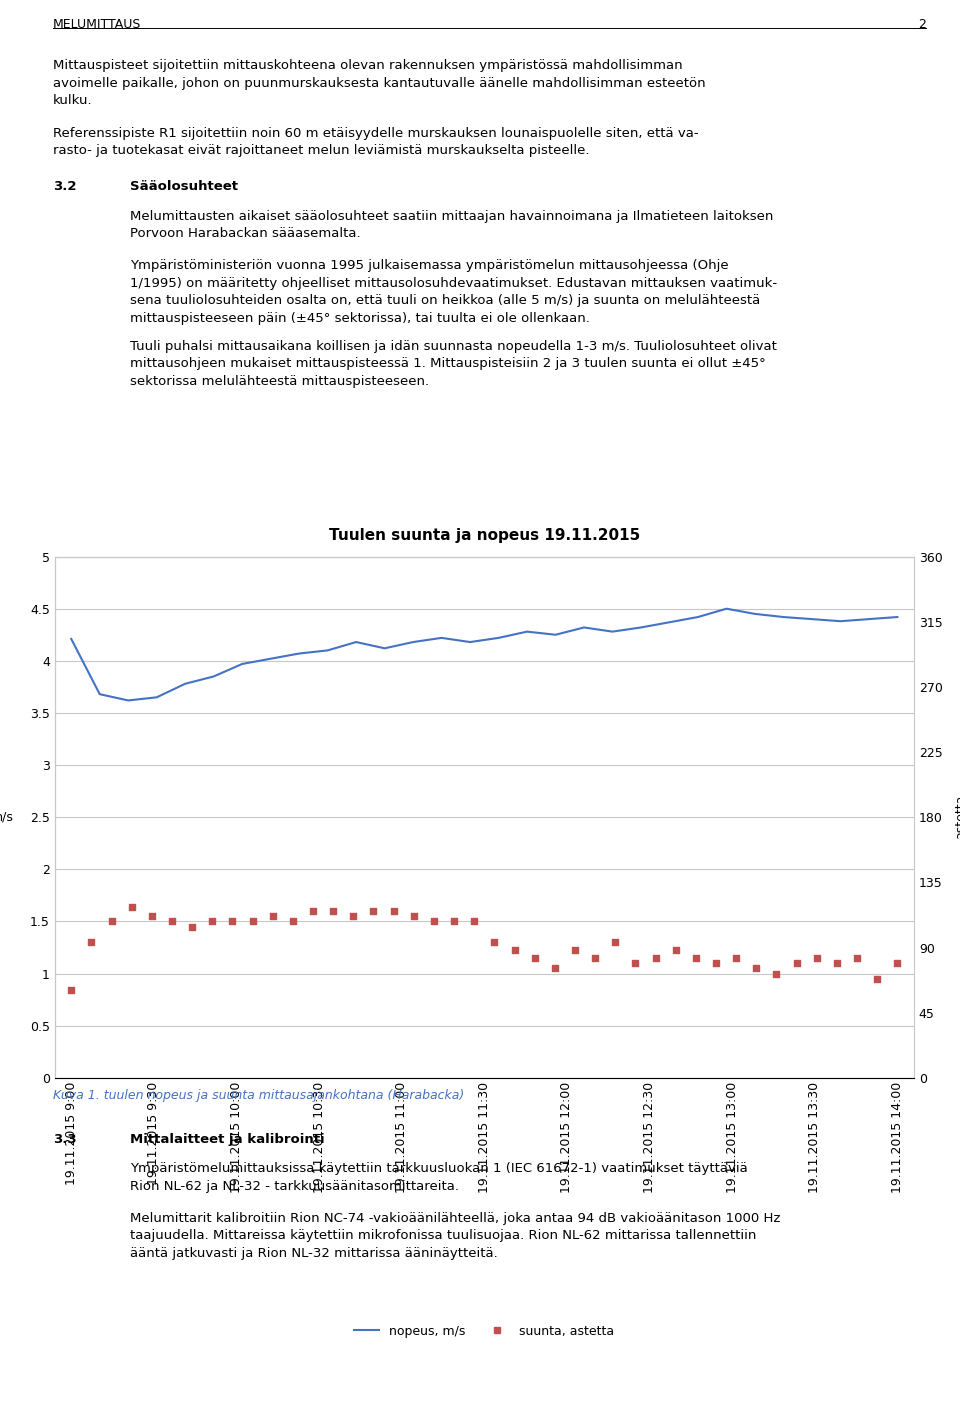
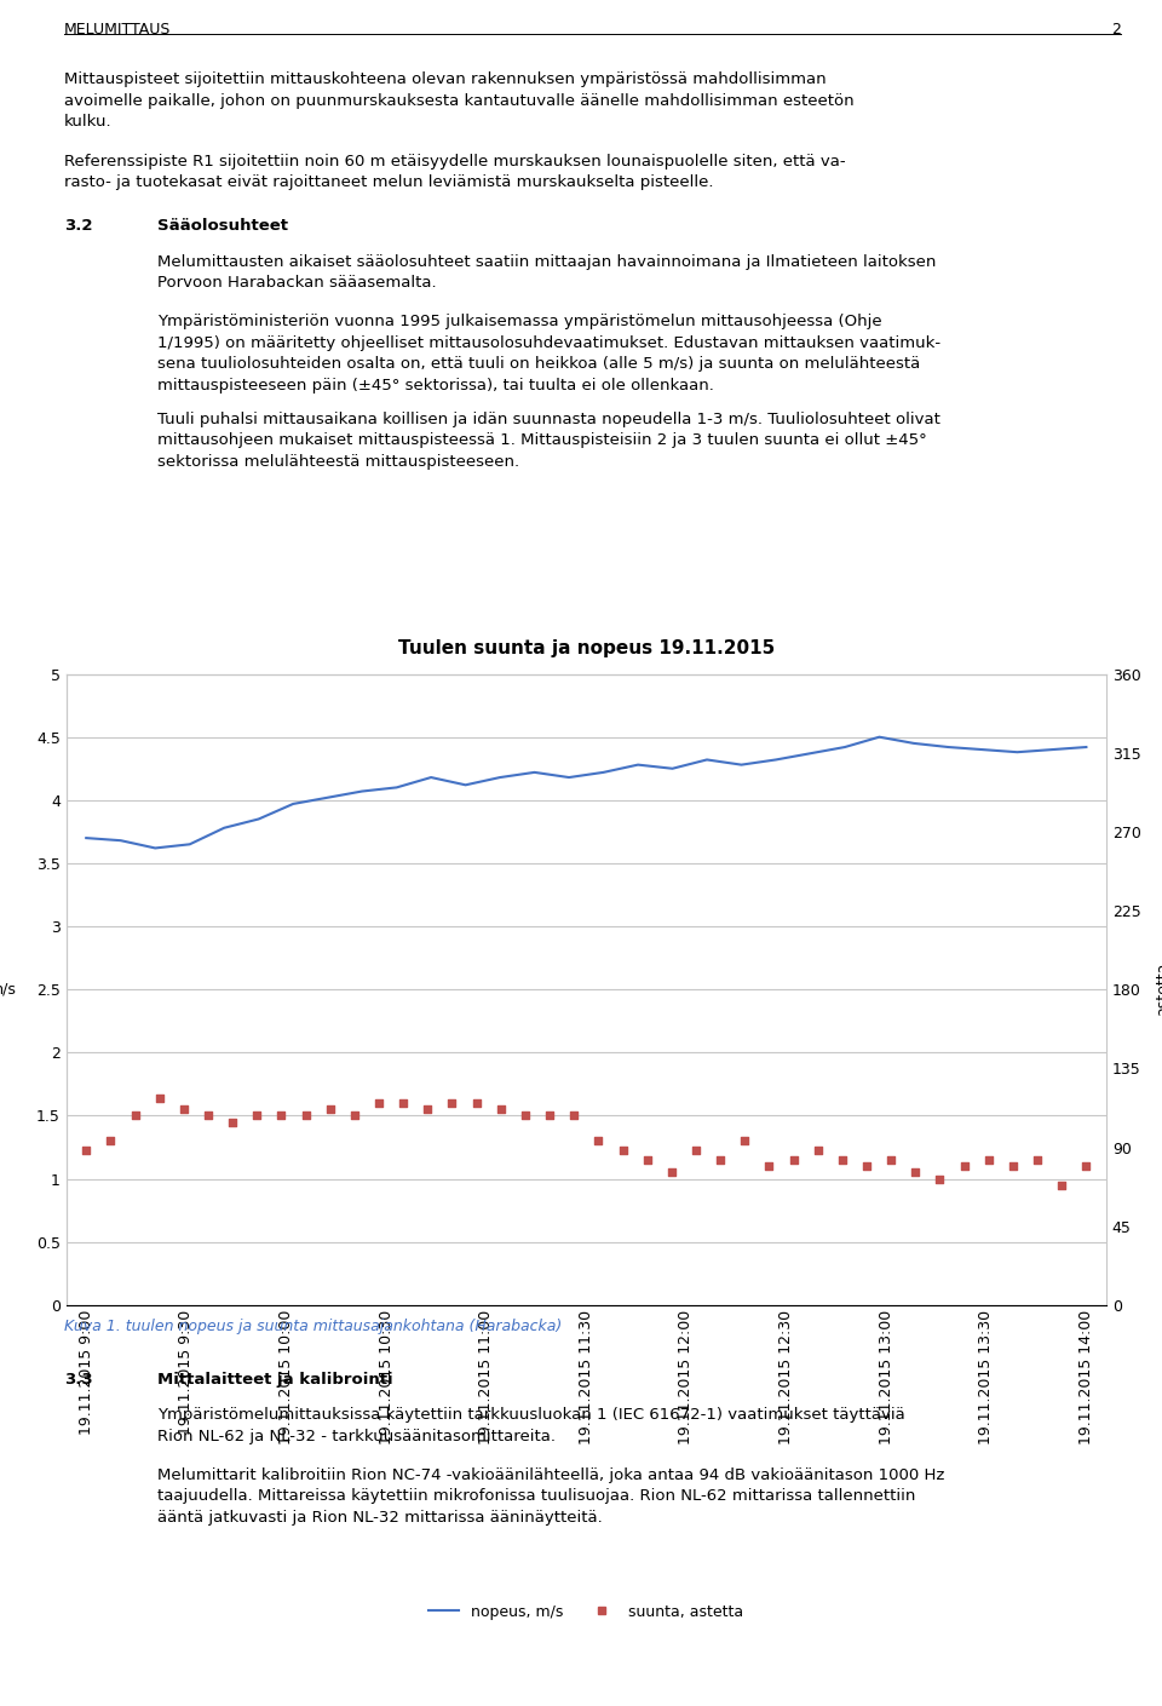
nopeus, m/s/19.11.2015 9:00: 4.21 -> 3.70
suunta, astetta/19.11.2015 9:00: 61 -> 88
